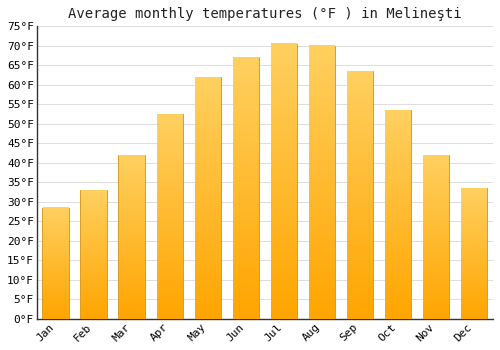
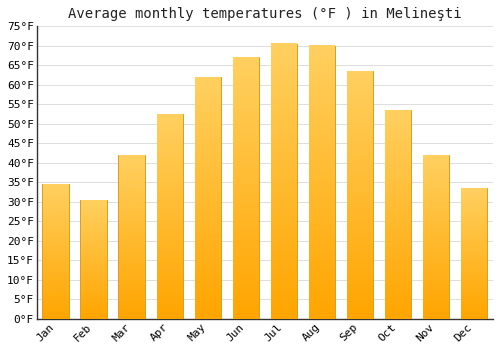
Jan: 28.5°F -> 34.5°F
Feb: 33.0°F -> 30.5°F
